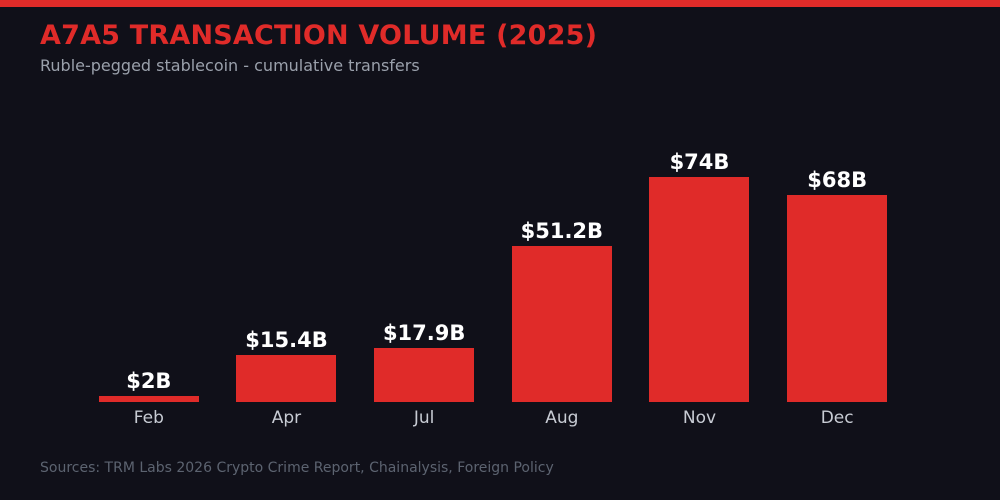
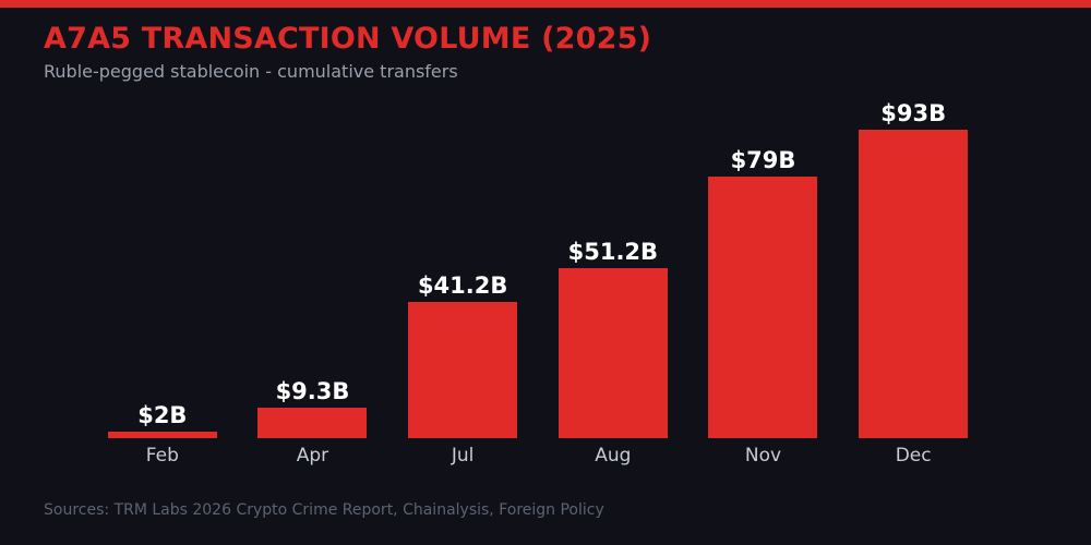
Apr: $15.4B -> $9.3B
Jul: $17.9B -> $41.2B
Nov: $74B -> $79B
Dec: $68B -> $93B
